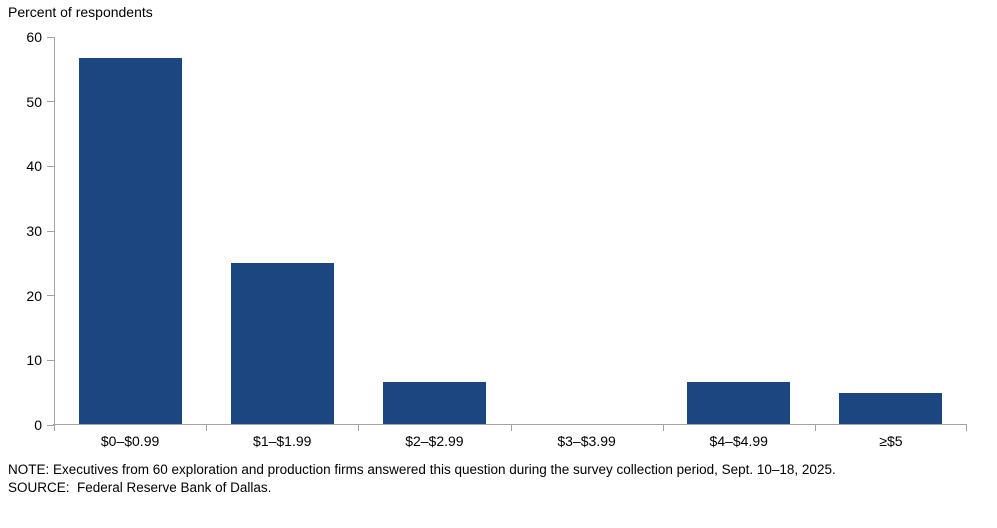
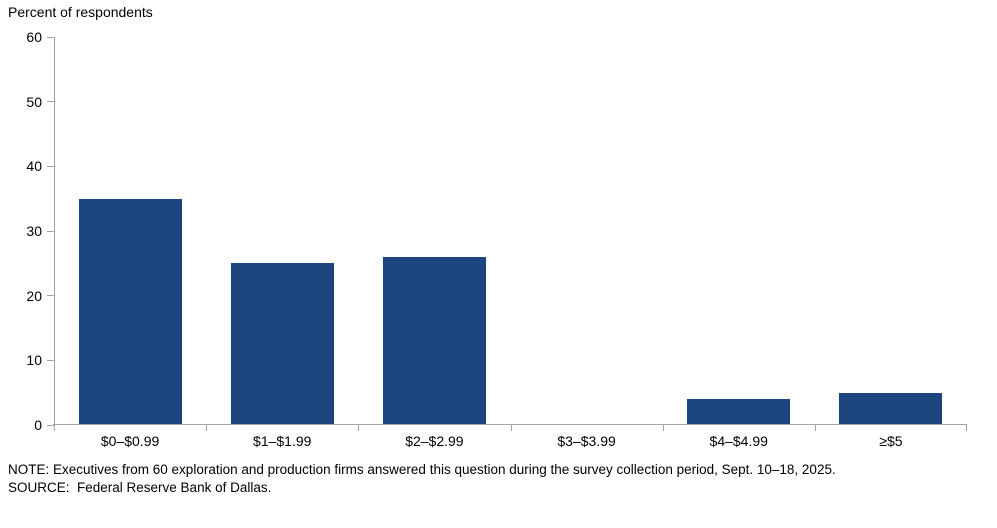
$0–$0.99: 57 -> 35
$2–$2.99: 7 -> 26
$4–$4.99: 7 -> 4
